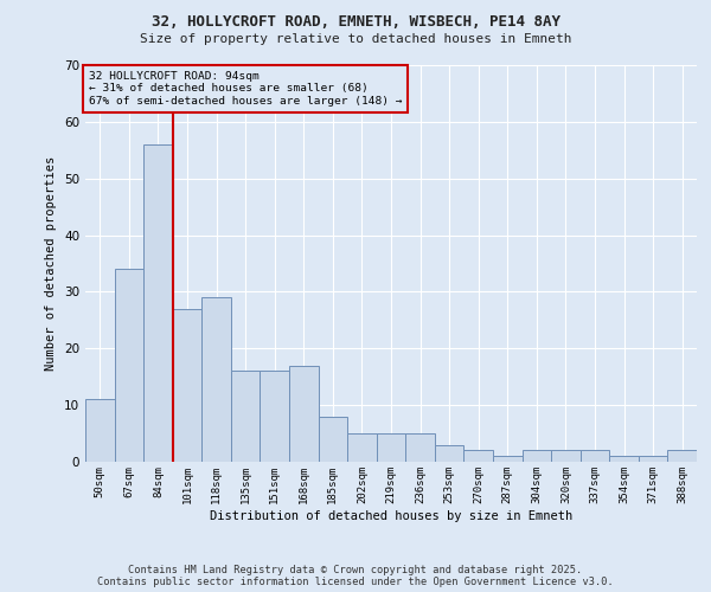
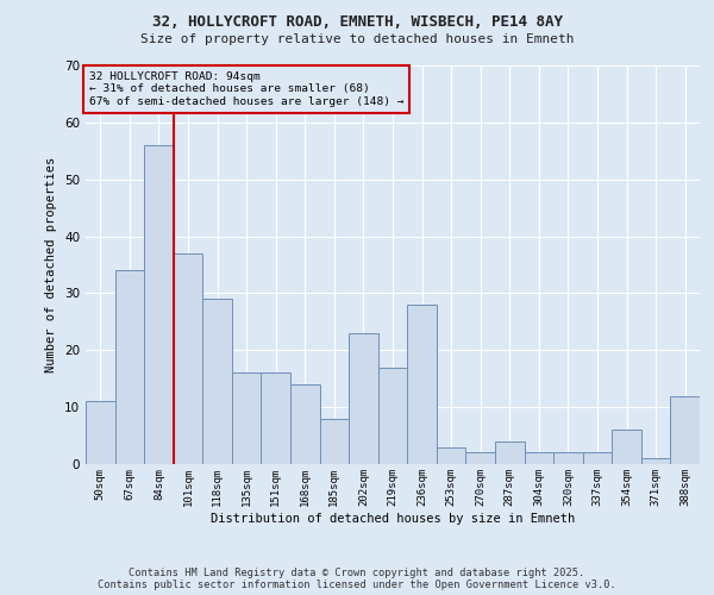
101sqm: 27 -> 37
168sqm: 17 -> 14
202sqm: 5 -> 23
219sqm: 5 -> 17
236sqm: 5 -> 28
287sqm: 1 -> 4
354sqm: 1 -> 6
388sqm: 2 -> 12
